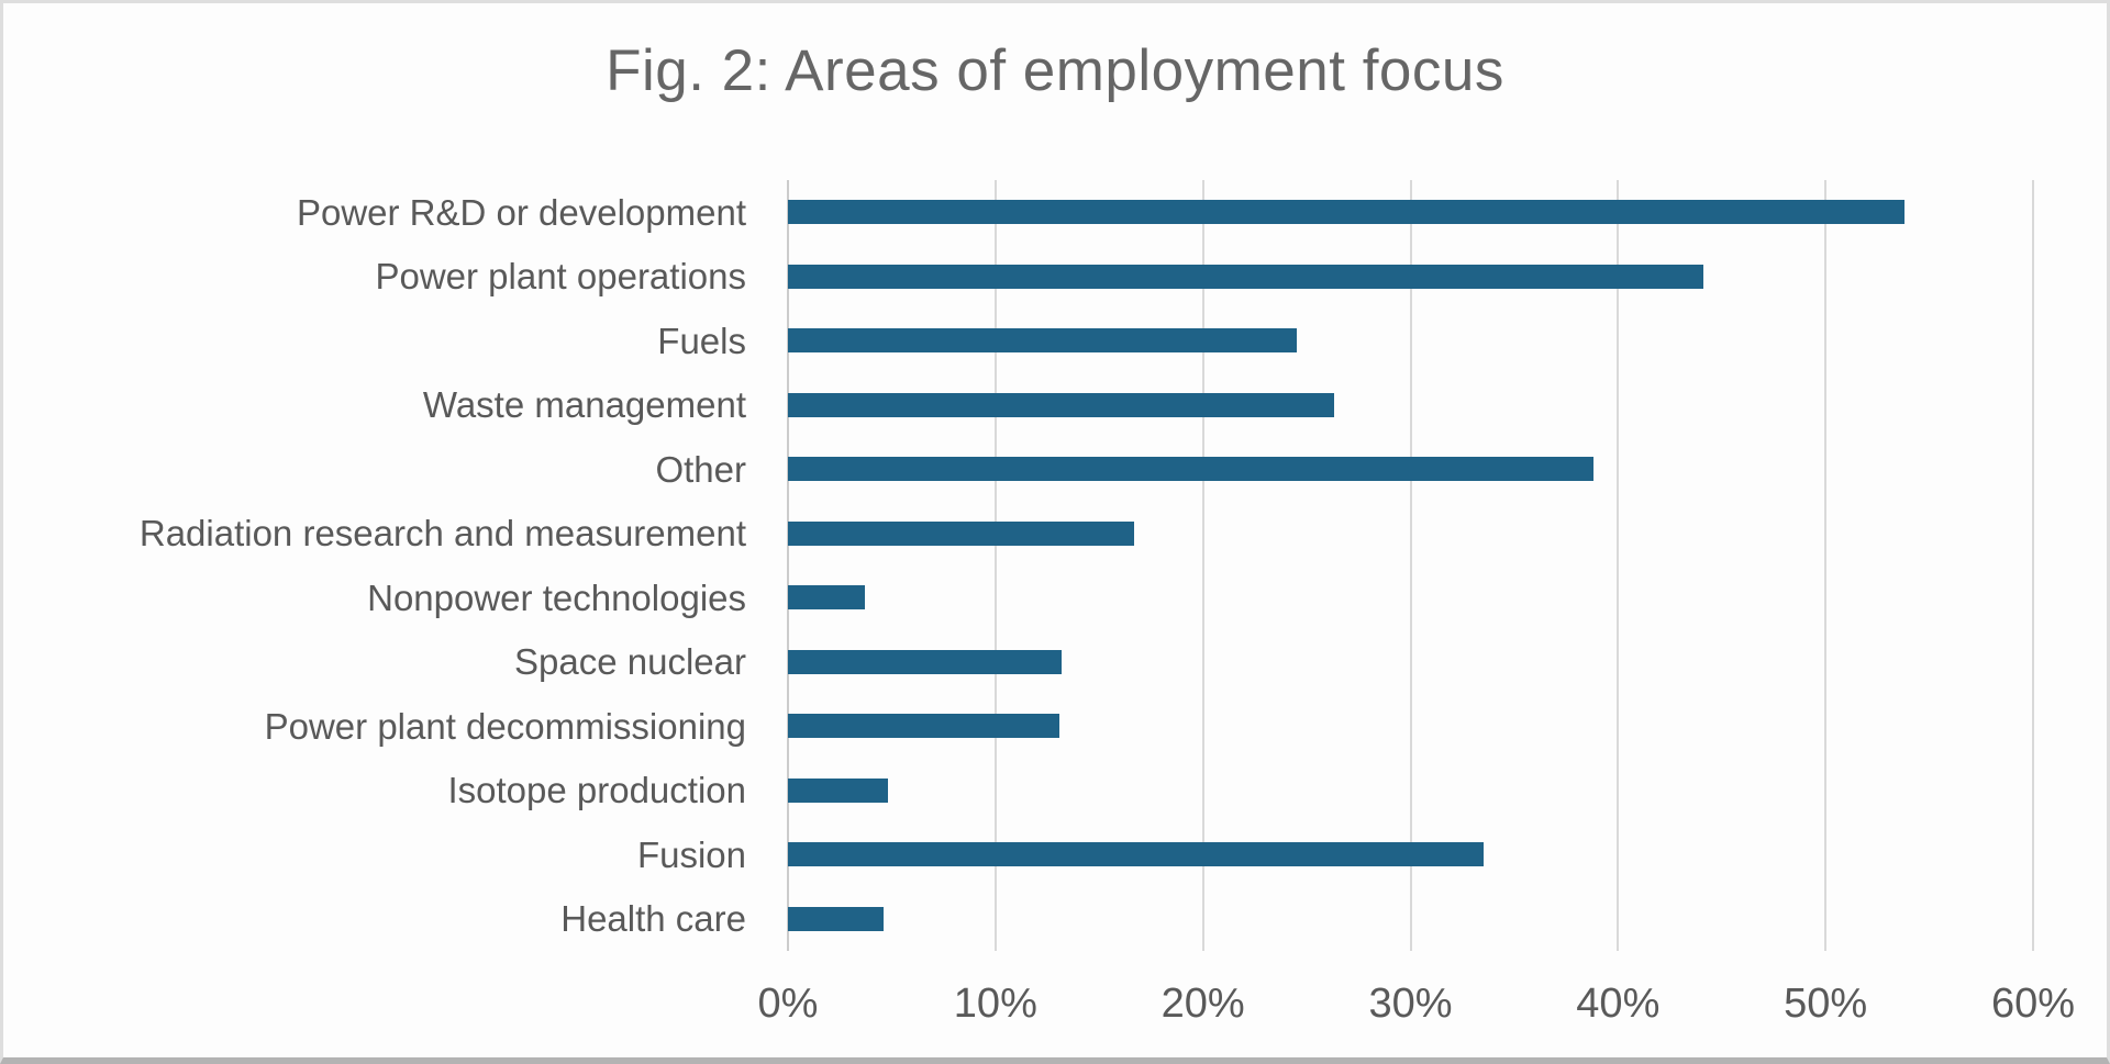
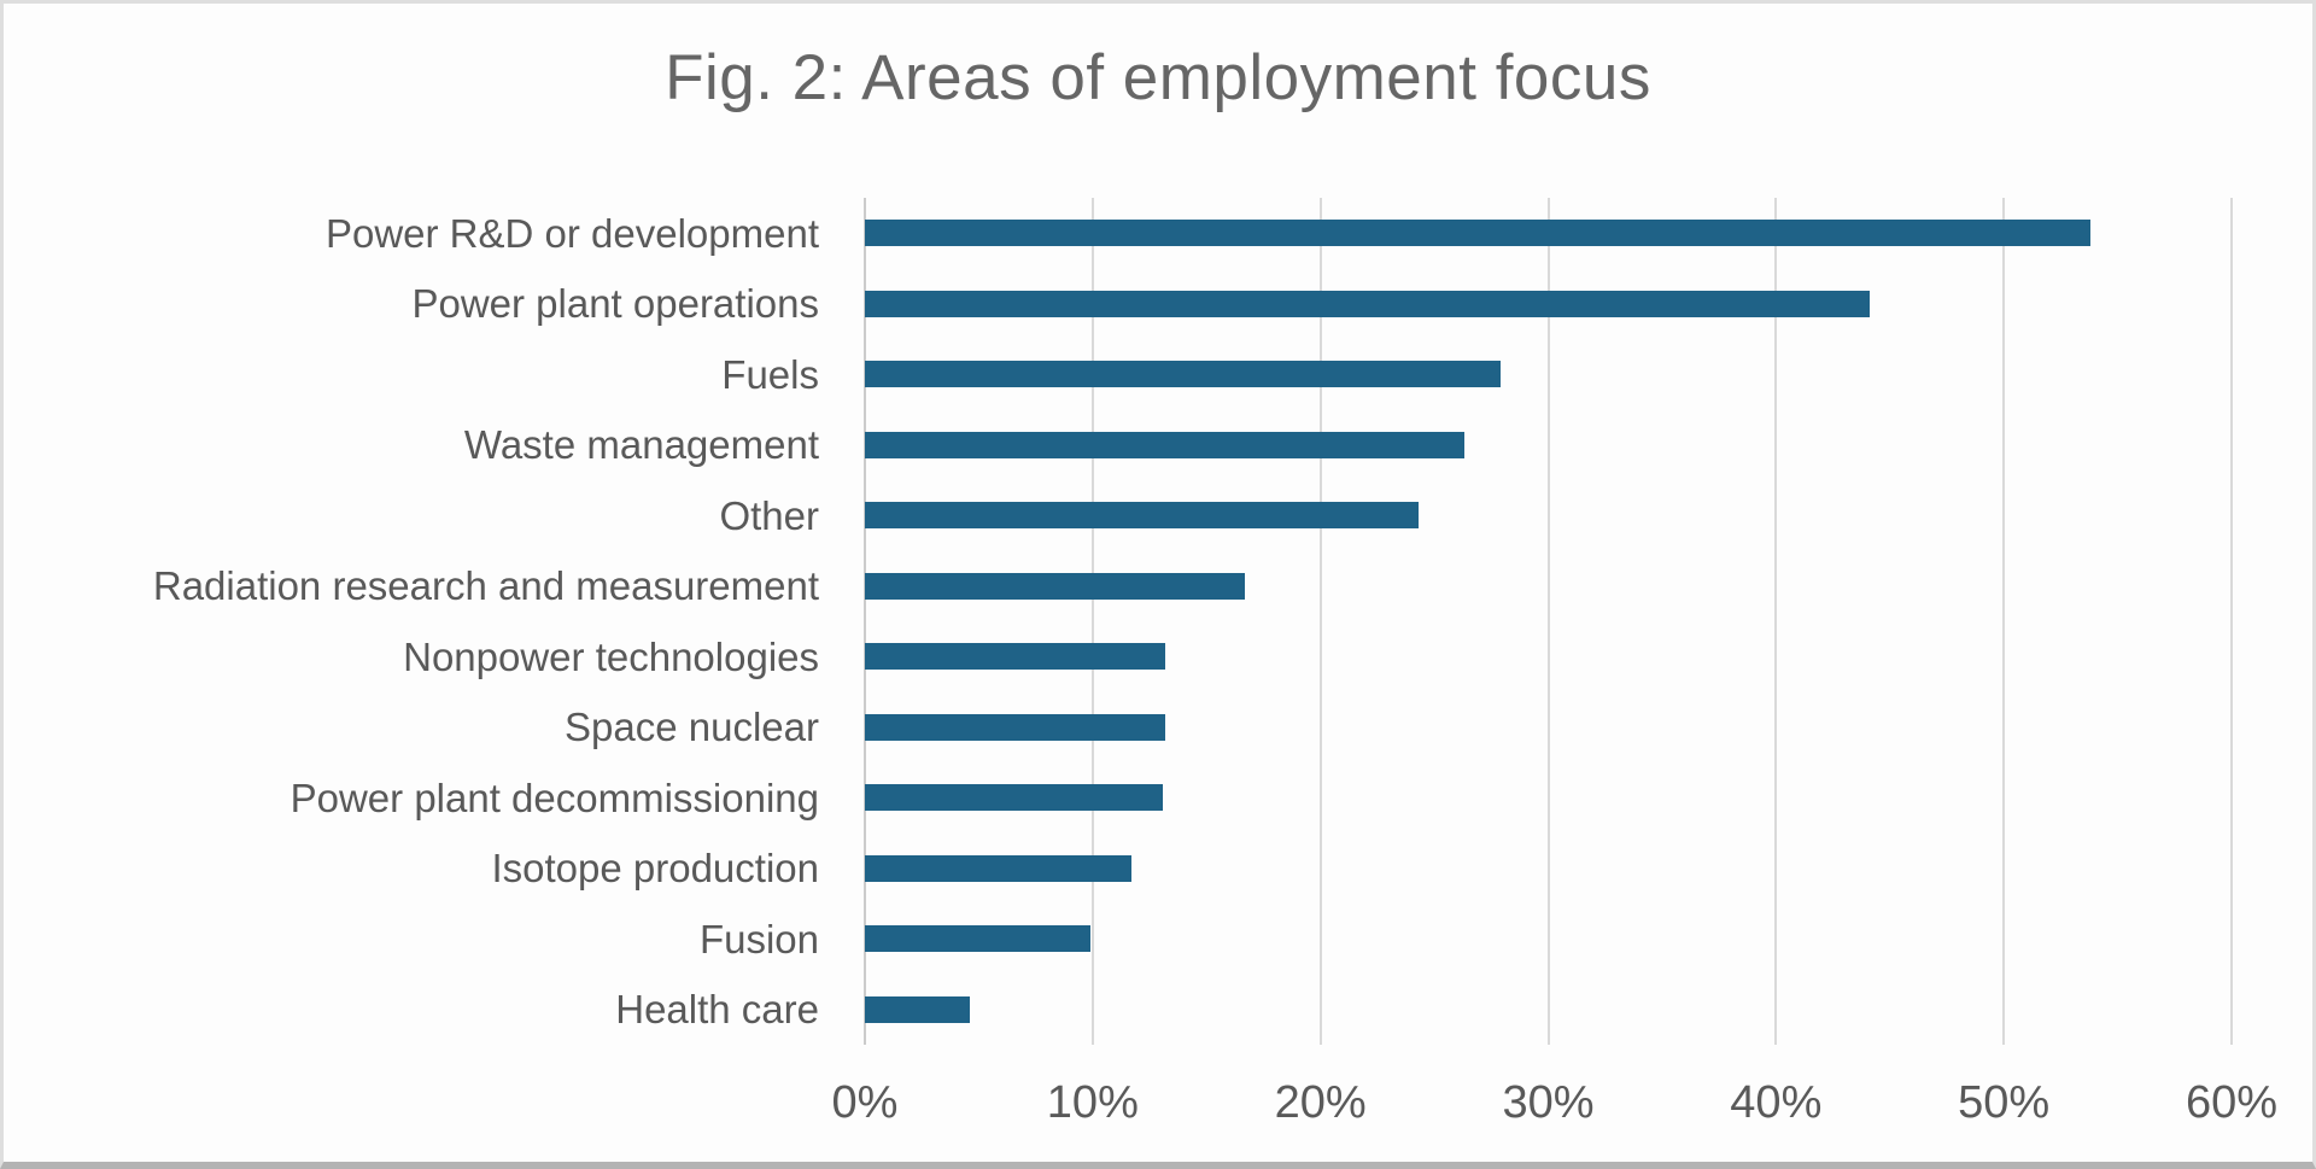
Fuels: 24.5% -> 27.9%
Other: 38.8% -> 24.3%
Nonpower technologies: 3.7% -> 13.2%
Isotope production: 4.8% -> 11.7%
Fusion: 33.5% -> 9.9%
